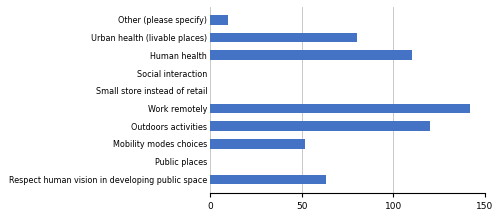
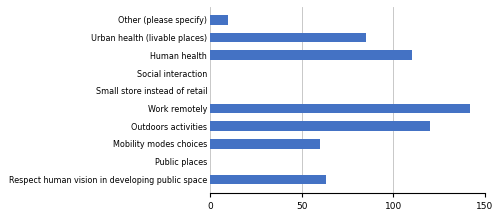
Urban health (livable places): 80 -> 85
Mobility modes choices: 52 -> 60
